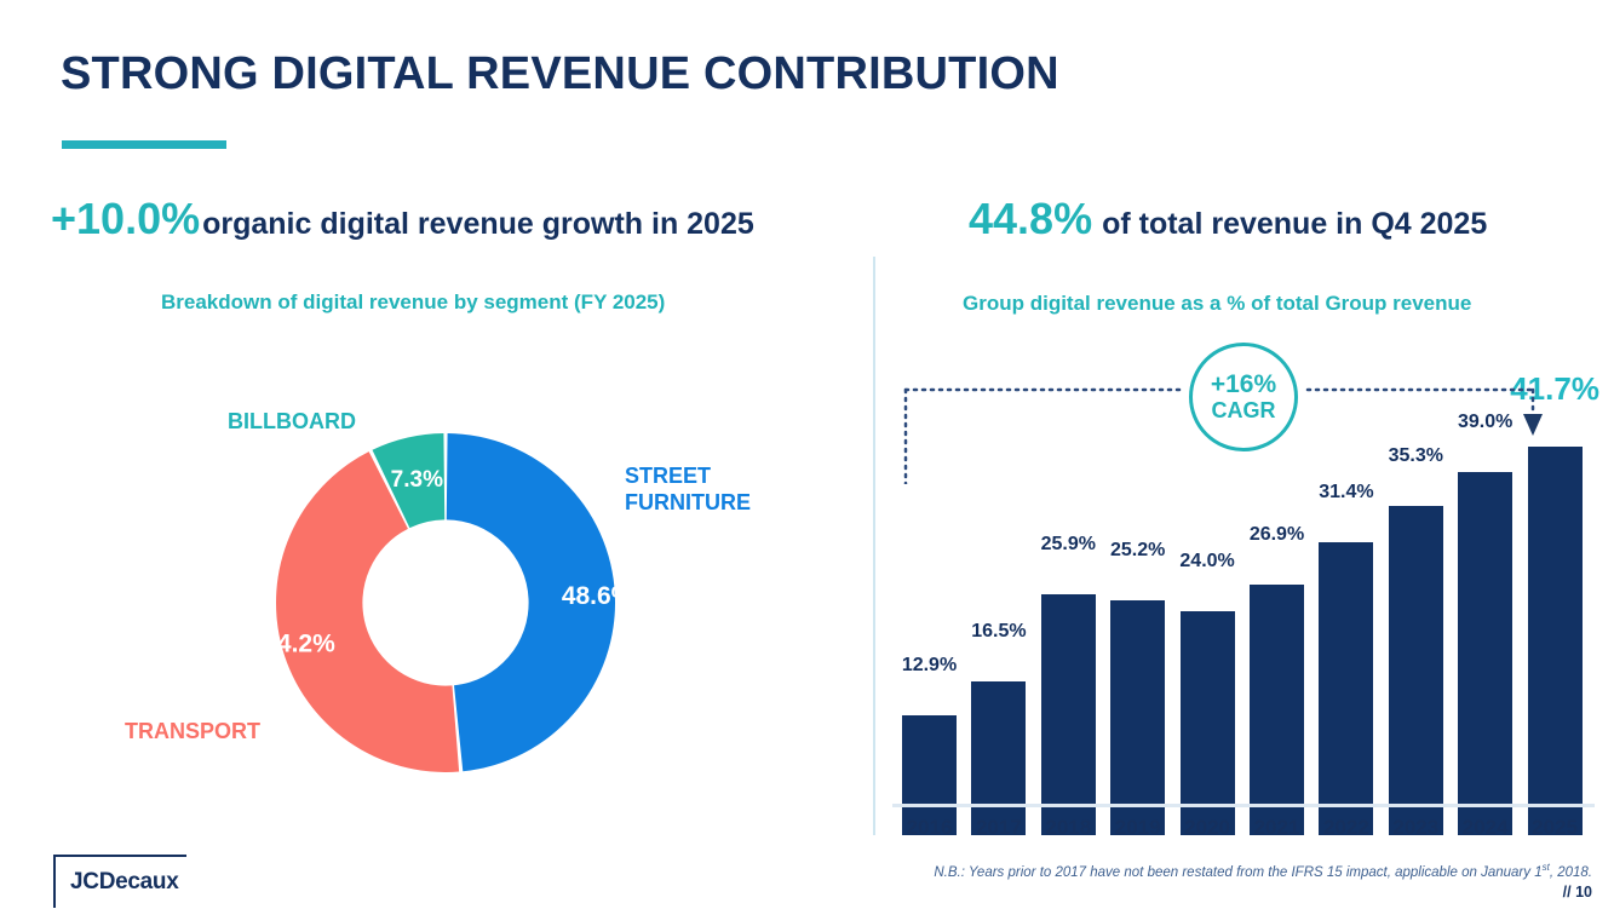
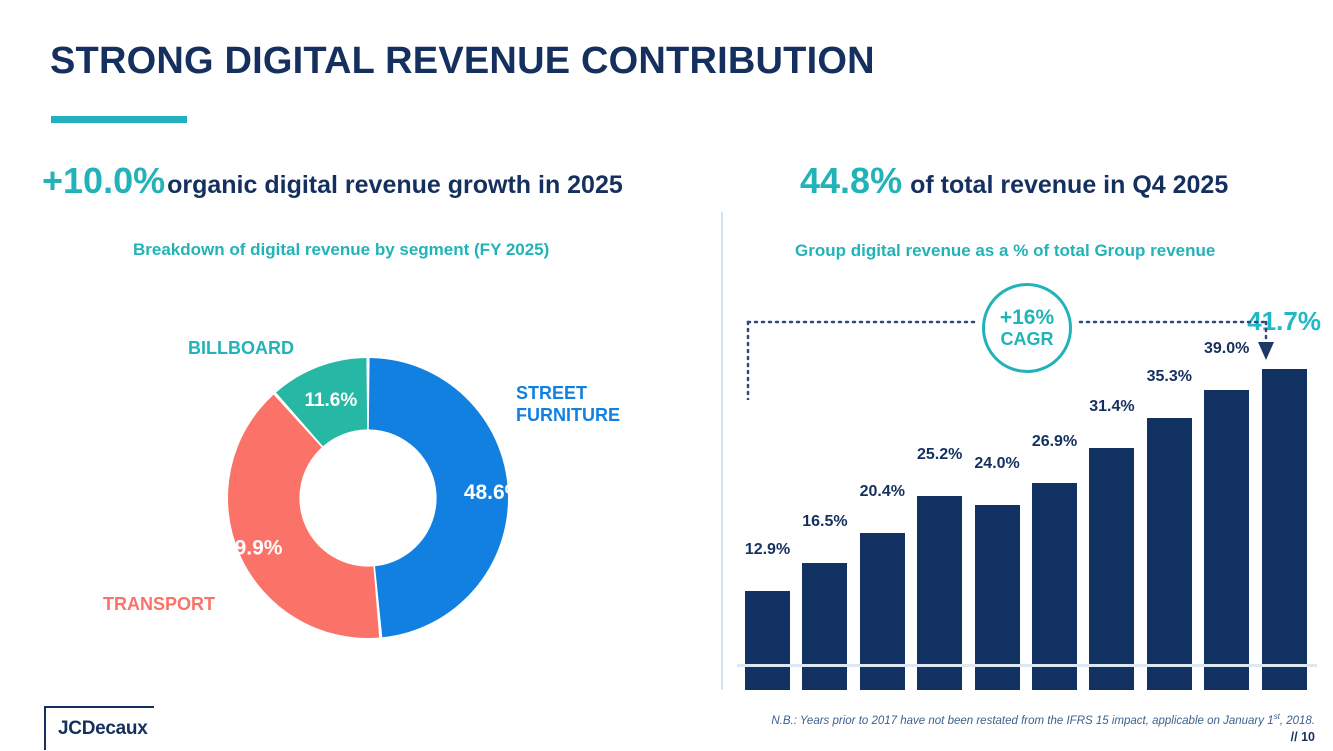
Breakdown of digital revenue by segment (FY 2025)/TRANSPORT: 44.2% -> 39.9%
Breakdown of digital revenue by segment (FY 2025)/BILLBOARD: 7.3% -> 11.6%
Group digital revenue as a % of total Group revenue/2018: 25.9% -> 20.4%
